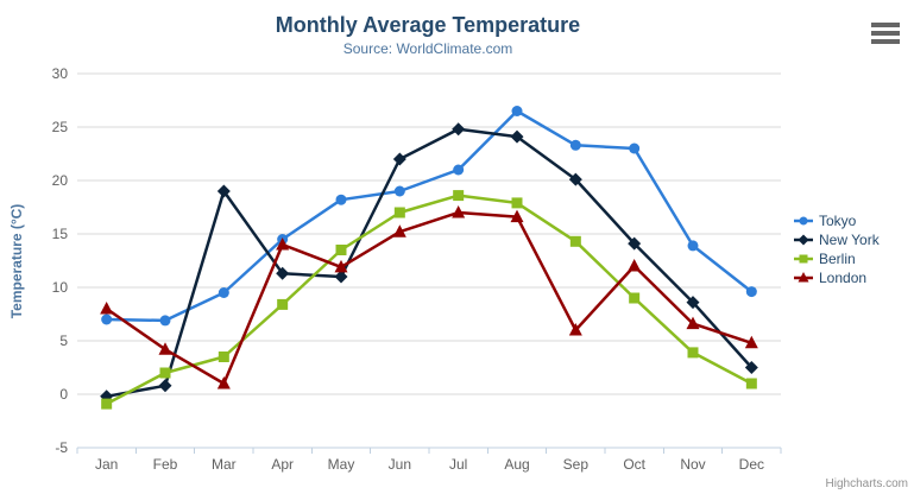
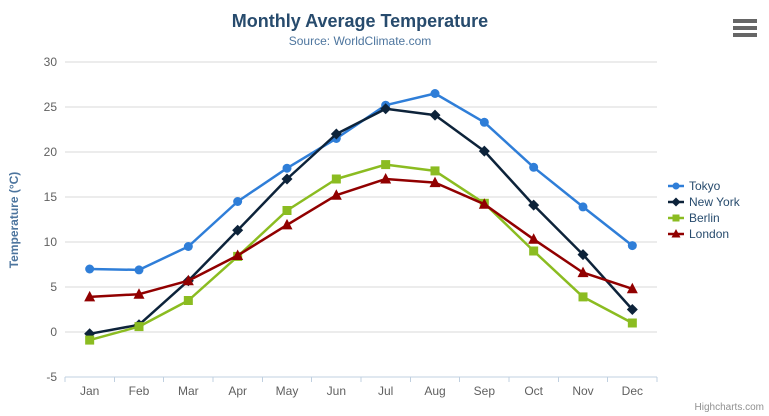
London/Jan: 8 -> 4
Berlin/Feb: 2 -> 1
New York/Mar: 19 -> 6
London/Mar: 1 -> 6
London/Apr: 14 -> 8
New York/May: 11 -> 17
Tokyo/Jun: 19 -> 22
Tokyo/Jul: 21 -> 25
London/Sep: 6 -> 14
Tokyo/Oct: 23 -> 18
London/Oct: 12 -> 10
